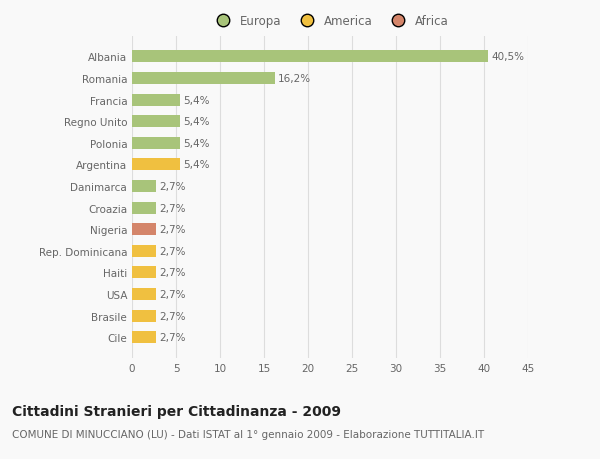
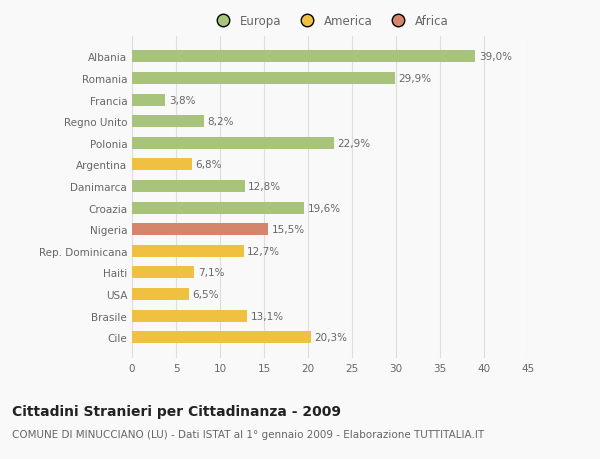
Albania: 40,5% -> 39,0%
Romania: 16,2% -> 29,9%
Francia: 5,4% -> 3,8%
Regno Unito: 5,4% -> 8,2%
Polonia: 5,4% -> 22,9%
Argentina: 5,4% -> 6,8%
Danimarca: 2,7% -> 12,8%
Croazia: 2,7% -> 19,6%
Nigeria: 2,7% -> 15,5%
Rep. Dominicana: 2,7% -> 12,7%
Haiti: 2,7% -> 7,1%
USA: 2,7% -> 6,5%
Brasile: 2,7% -> 13,1%
Cile: 2,7% -> 20,3%
